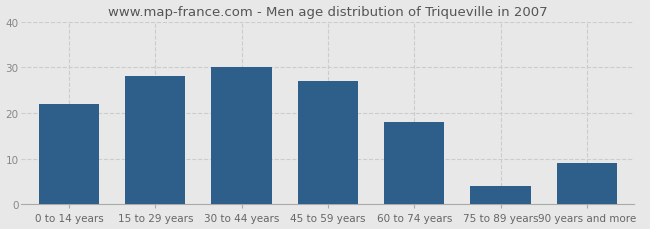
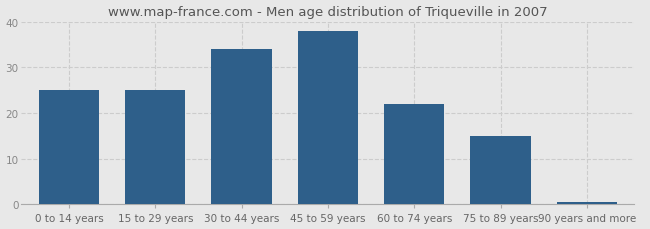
0 to 14 years: 22.0 -> 25.0
15 to 29 years: 28.0 -> 25.0
30 to 44 years: 30.0 -> 34.0
45 to 59 years: 27.0 -> 38.0
60 to 74 years: 18.0 -> 22.0
75 to 89 years: 4.0 -> 15.0
90 years and more: 9.0 -> 0.5
